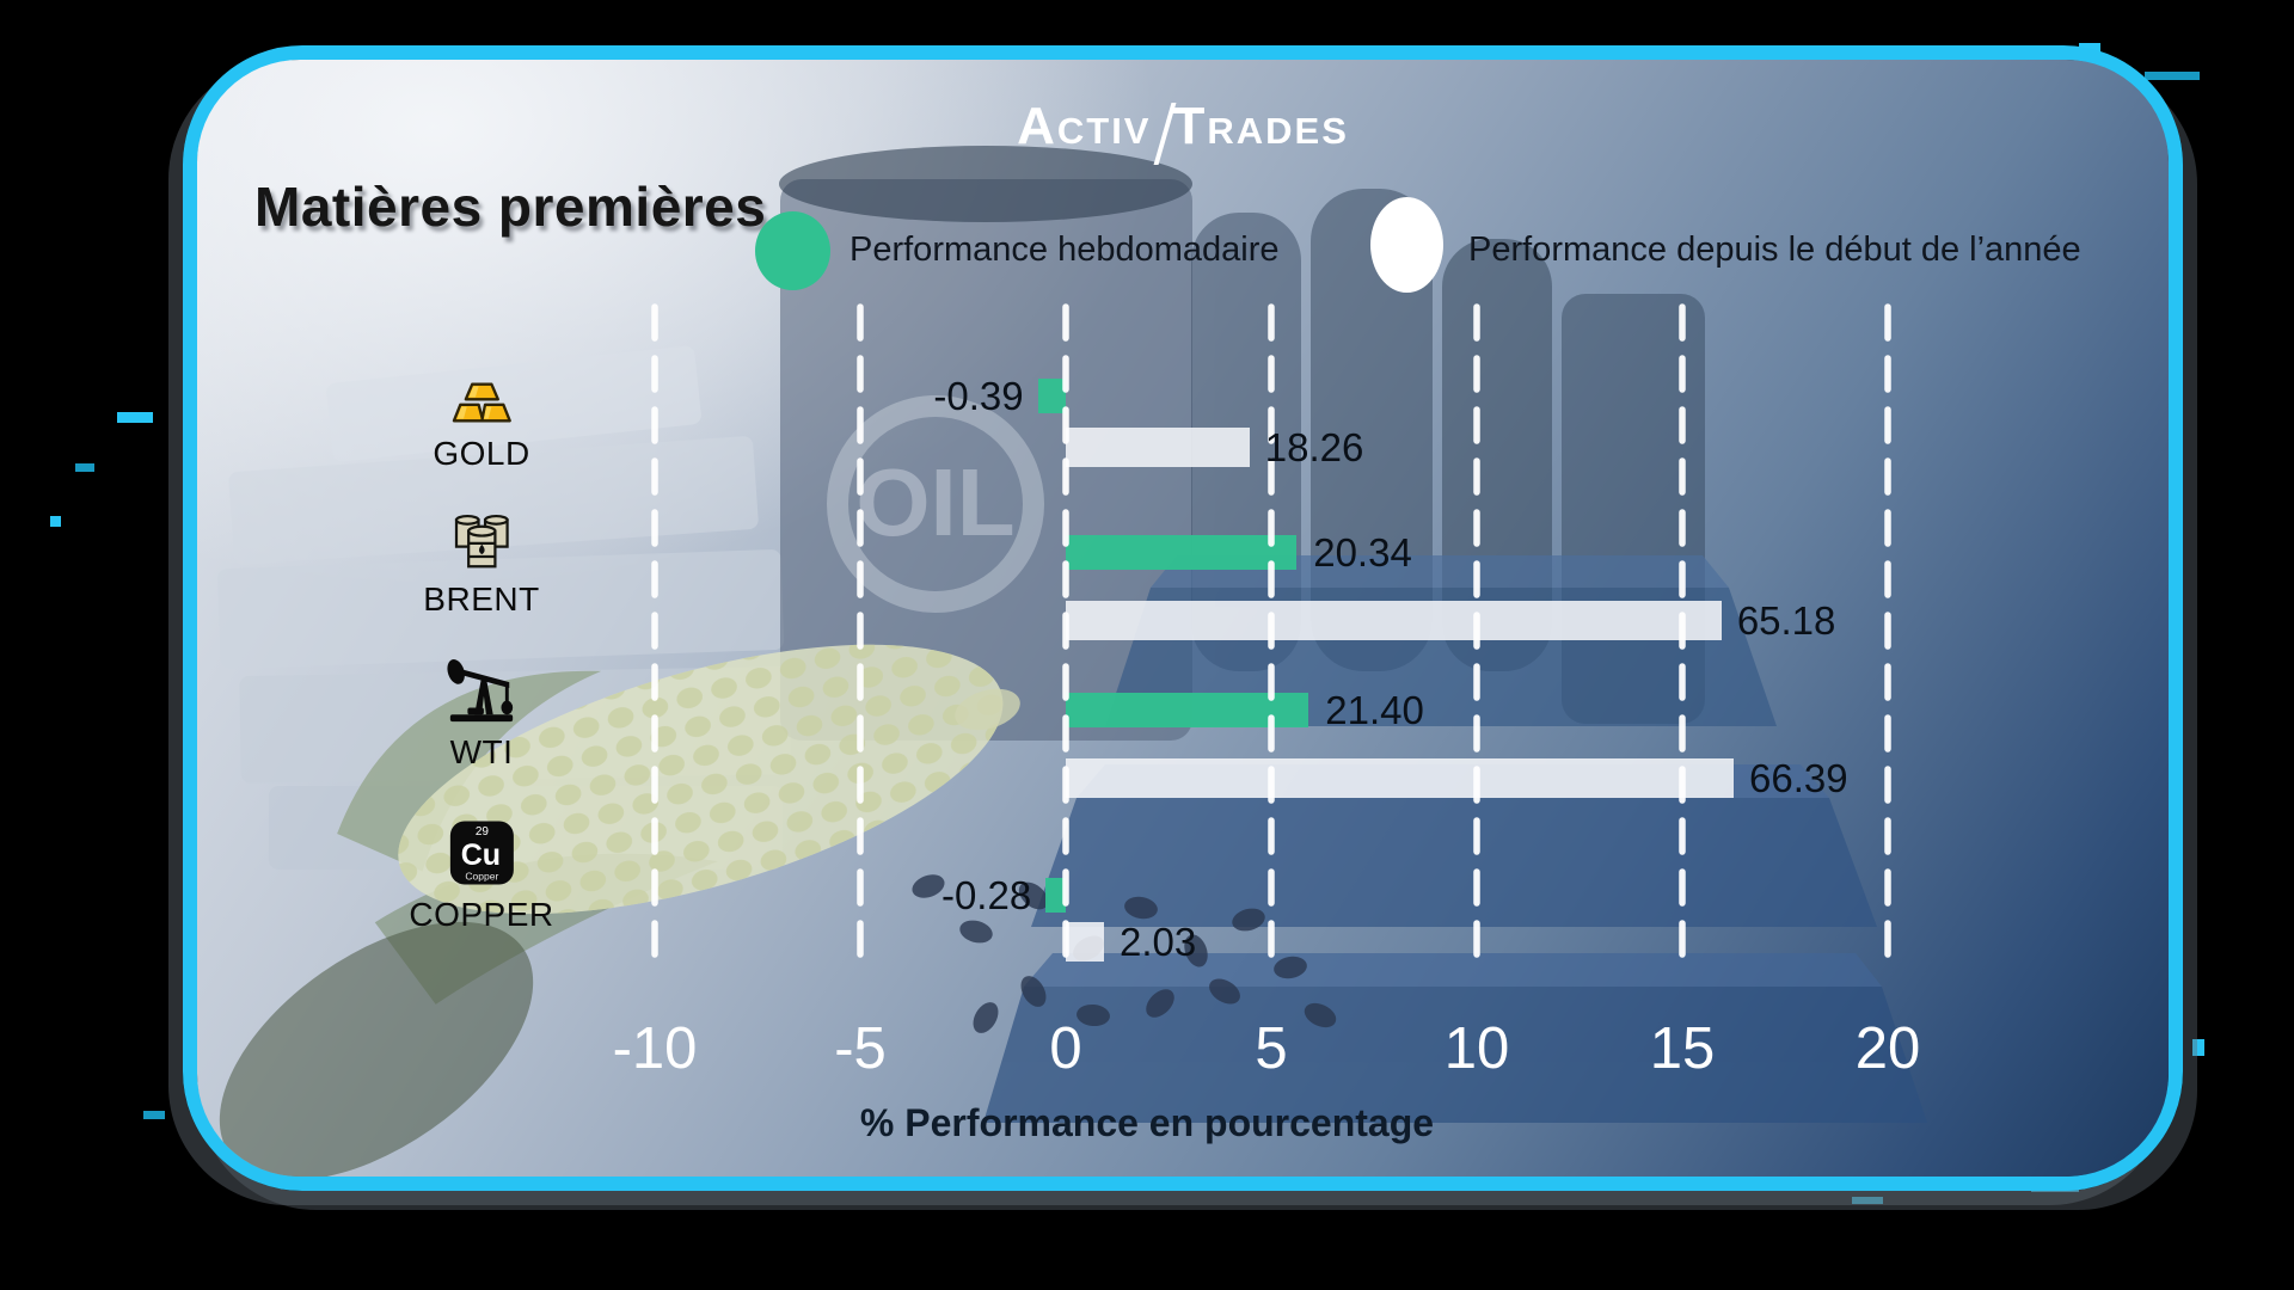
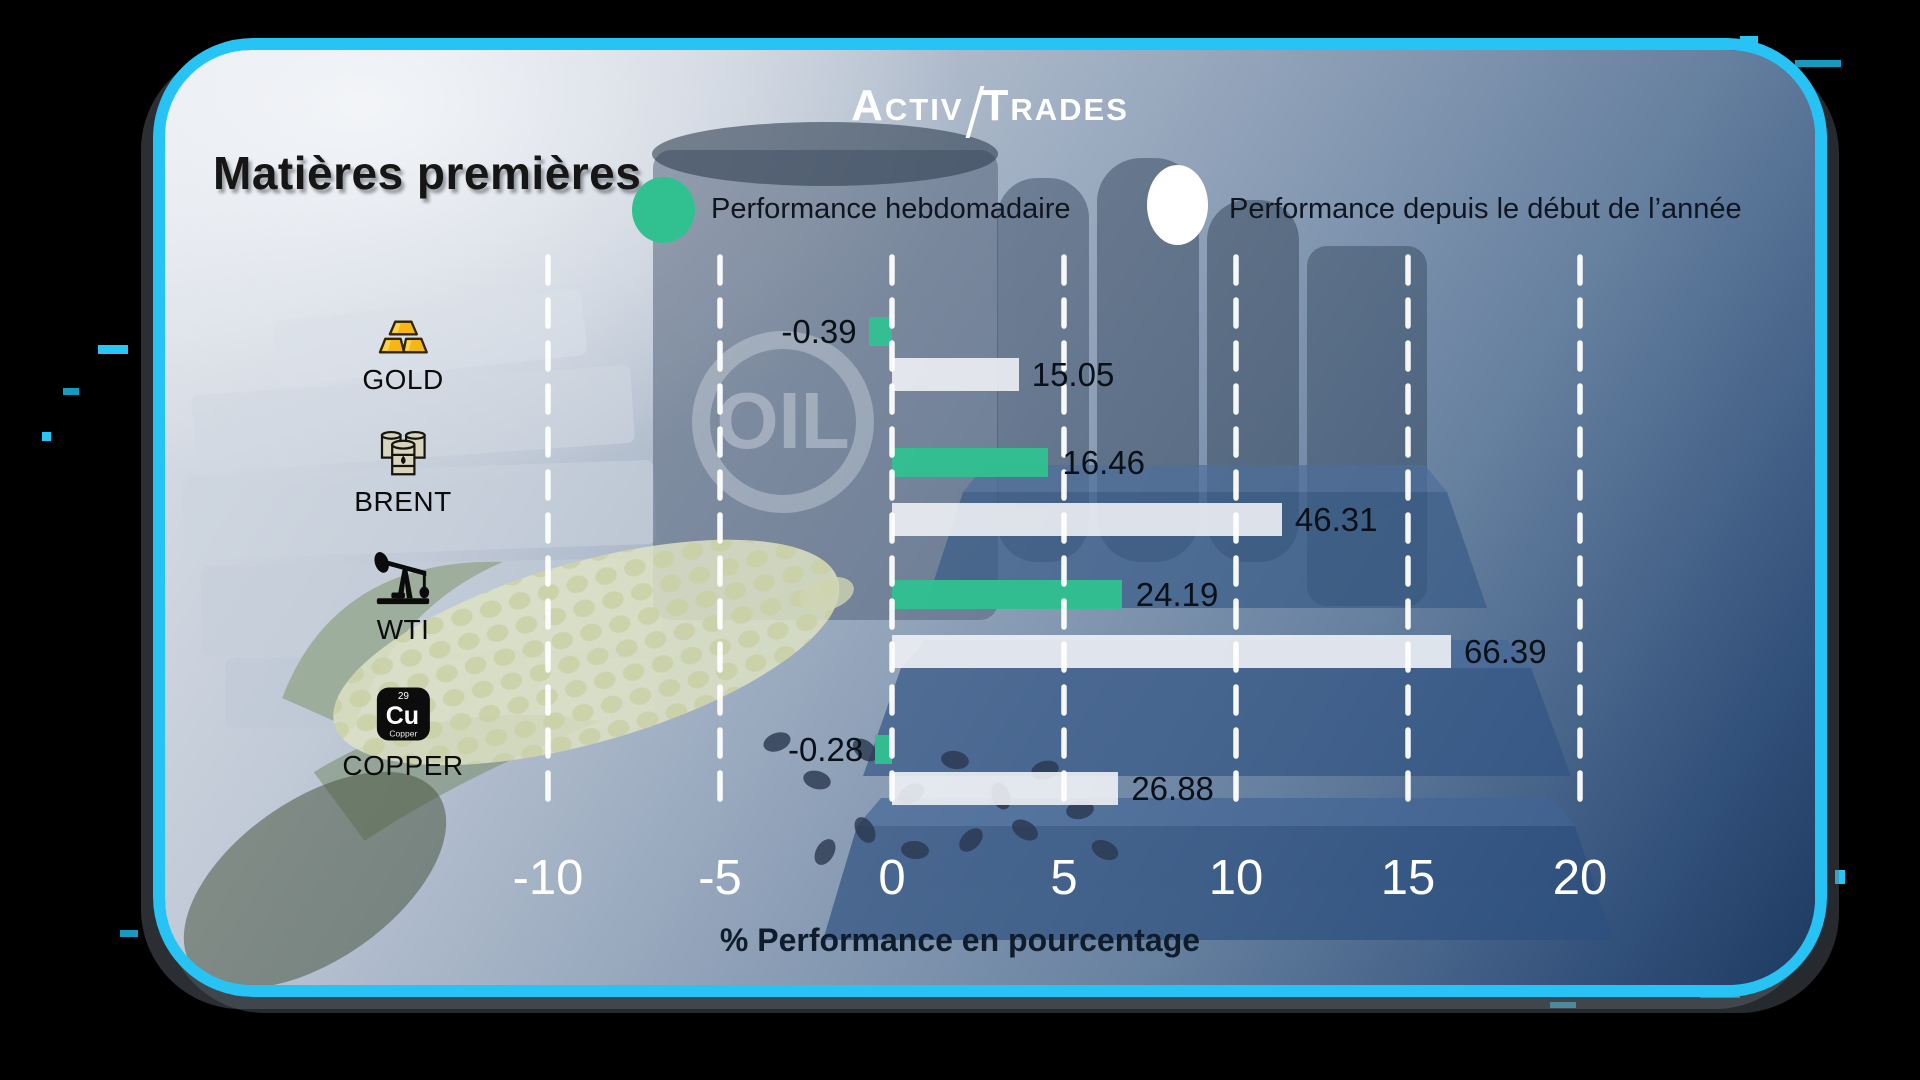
Performance depuis le début de l’année/GOLD: 18.26 -> 15.05
Performance hebdomadaire/BRENT: 20.34 -> 16.46
Performance depuis le début de l’année/BRENT: 65.18 -> 46.31
Performance hebdomadaire/WTI: 21.40 -> 24.19
Performance depuis le début de l’année/COPPER: 2.03 -> 26.88
